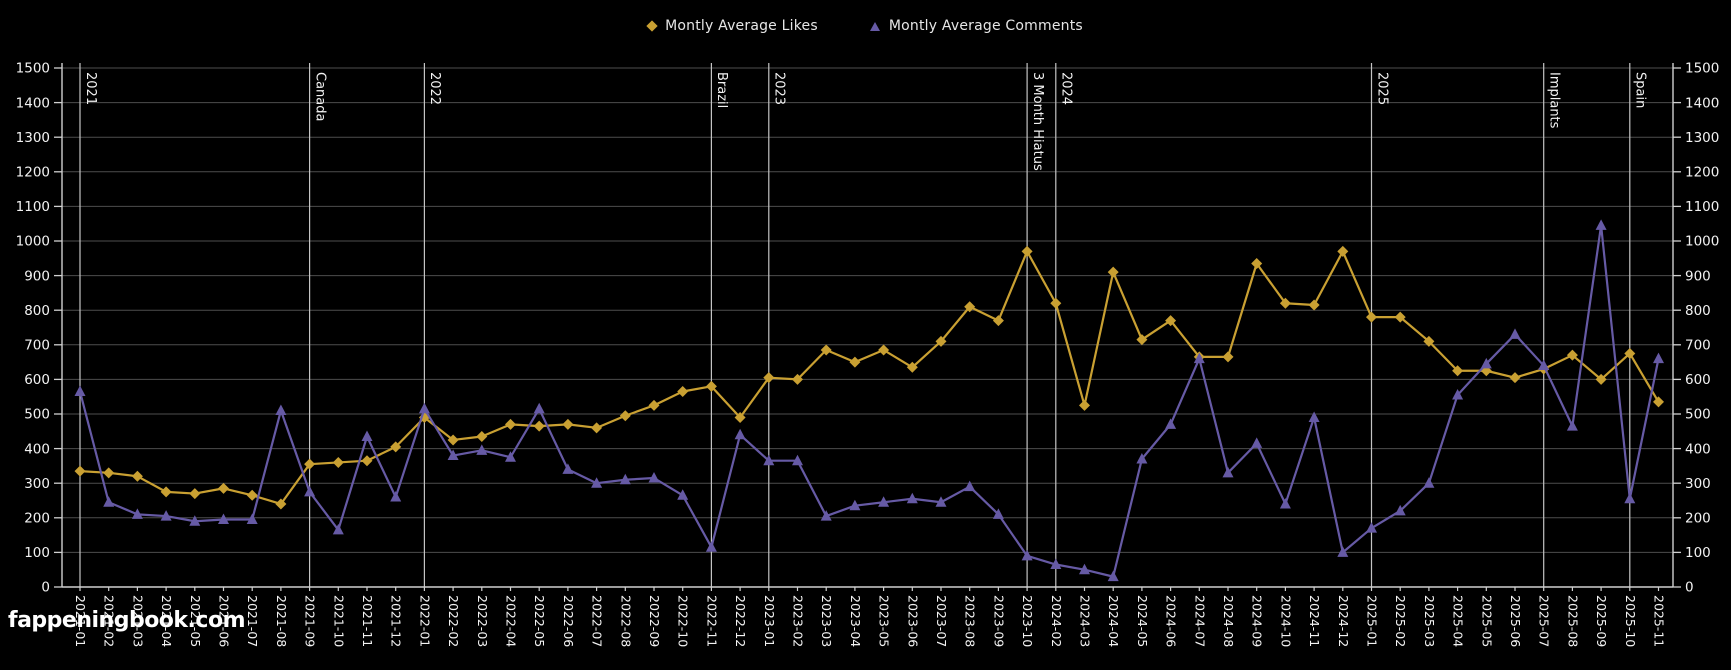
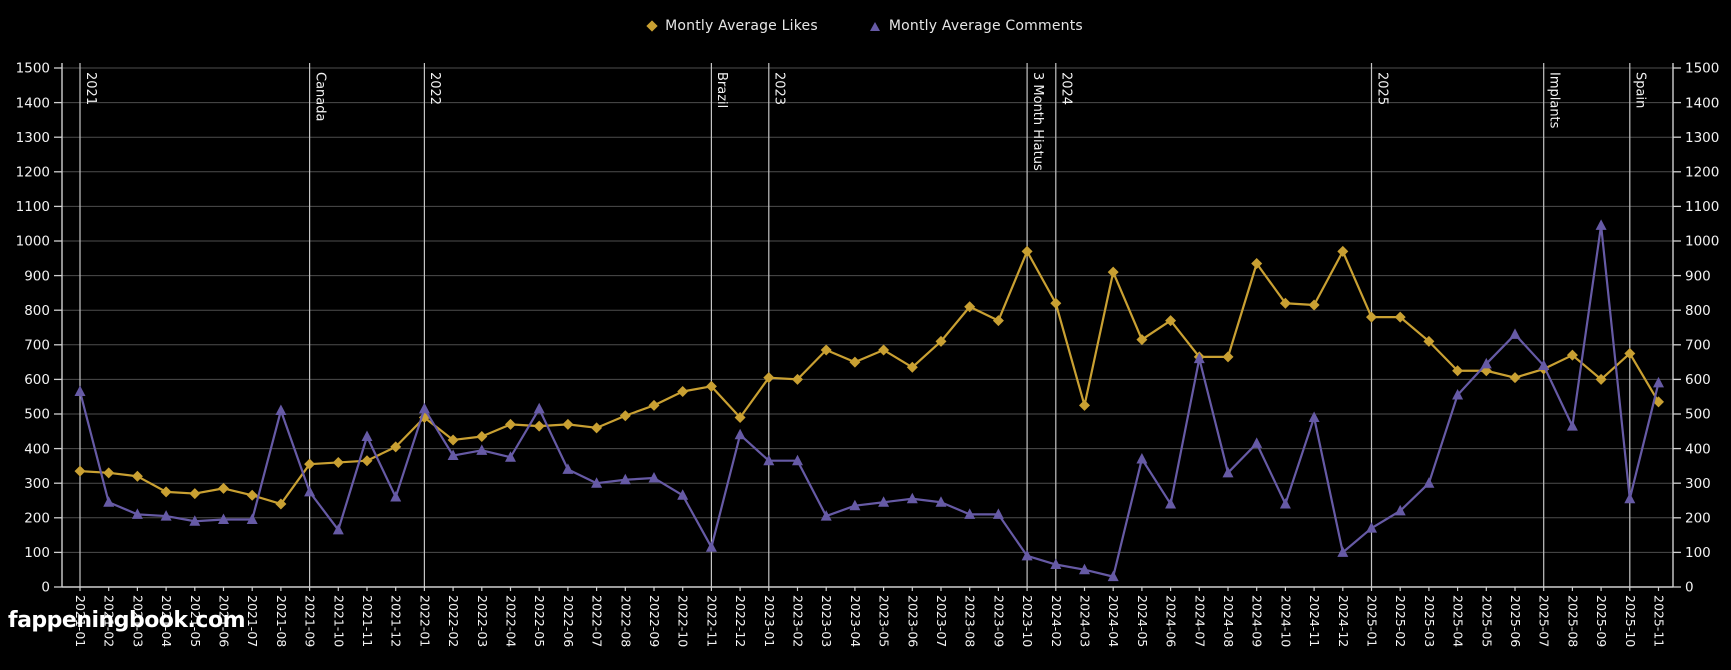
Montly Average Comments/2023-08: 290 -> 210
Montly Average Comments/2024-06: 470 -> 240
Montly Average Comments/2025-11: 660 -> 590
